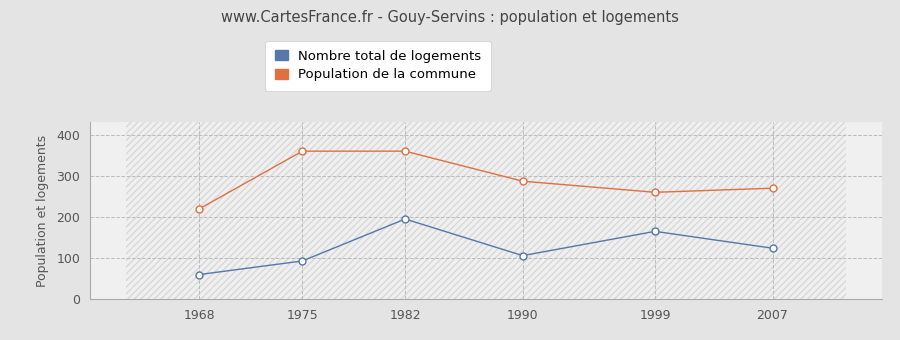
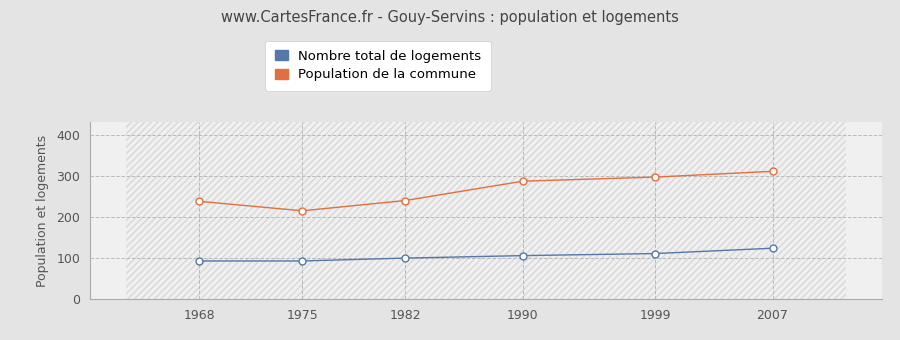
Nombre total de logements/1968: 60 -> 93
Population de la commune/1968: 220 -> 238
Population de la commune/1975: 360 -> 215
Nombre total de logements/1982: 195 -> 100
Population de la commune/1982: 360 -> 240
Nombre total de logements/1999: 165 -> 111
Population de la commune/1999: 260 -> 297
Population de la commune/2007: 270 -> 311
